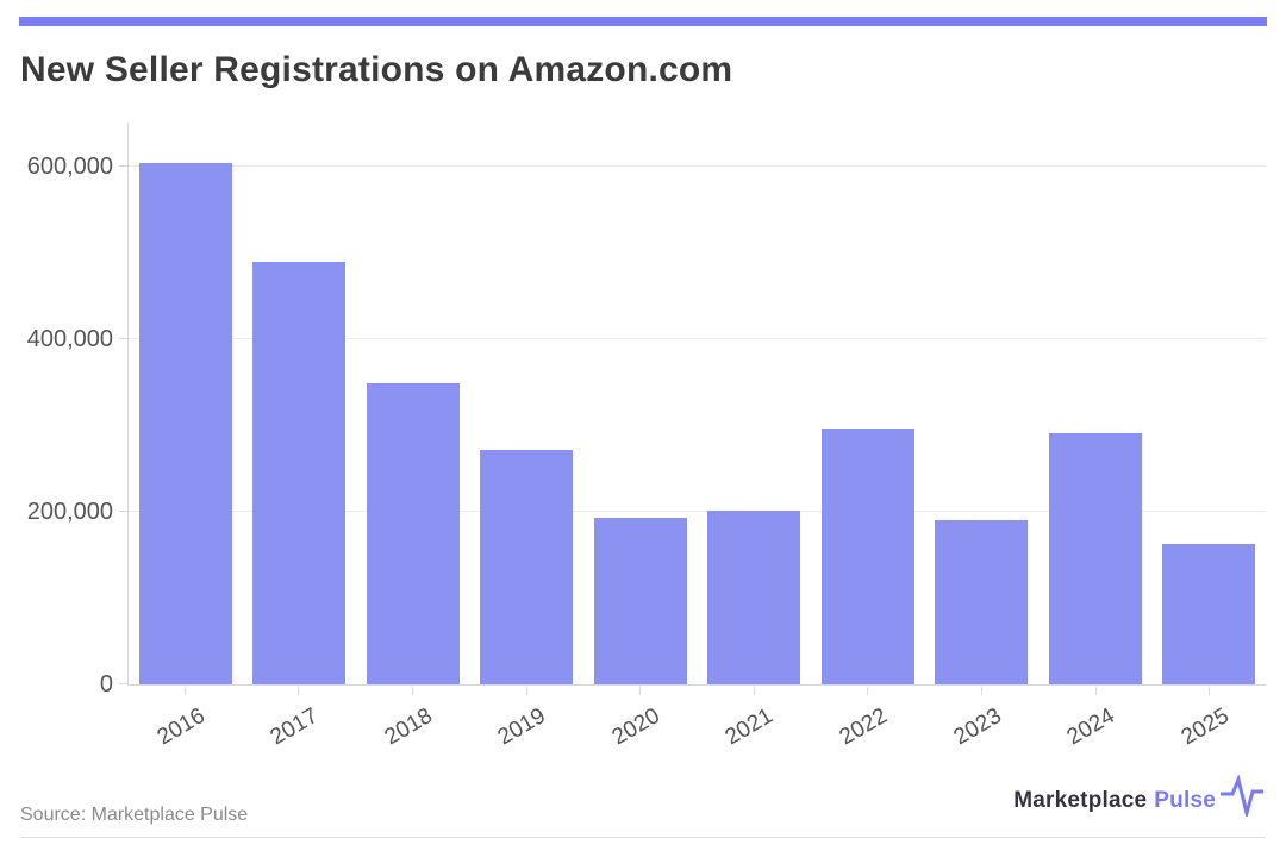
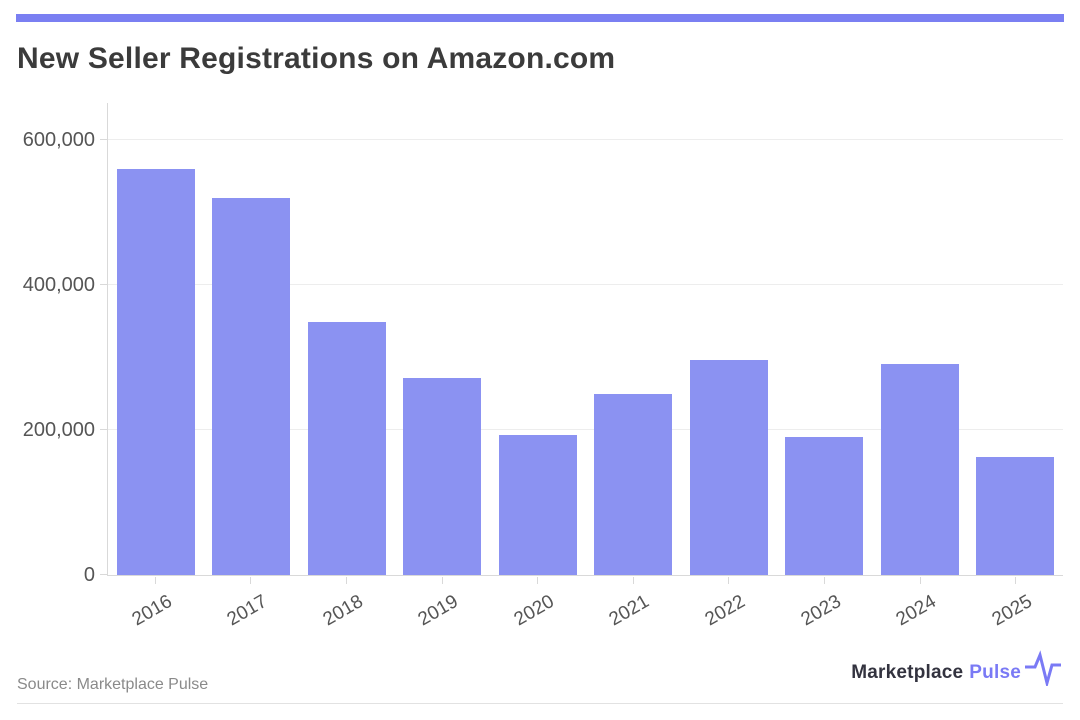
2016: 600000 -> 560000
2017: 490000 -> 520000
2021: 200000 -> 250000
